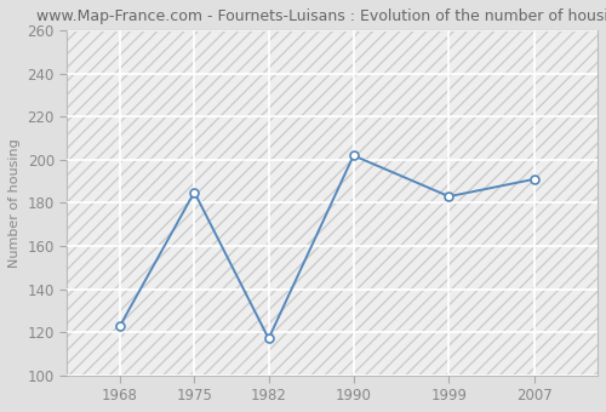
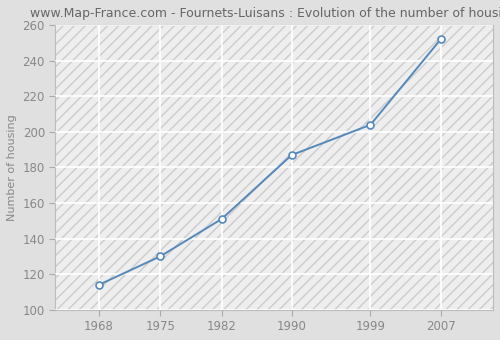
1968: 123 -> 114
1975: 185 -> 130
1982: 117 -> 151
1990: 202 -> 187
1999: 183 -> 204
2007: 191 -> 252
